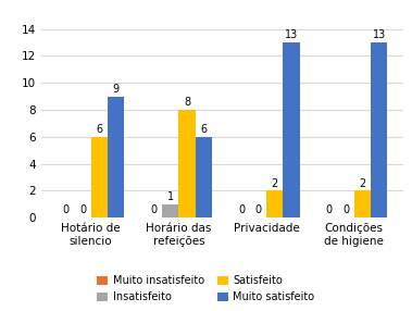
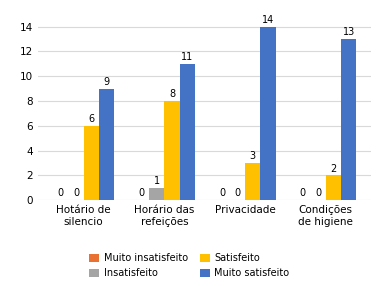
Muito satisfeito/Horário das refeições: 6 -> 11
Satisfeito/Privacidade: 2 -> 3
Muito satisfeito/Privacidade: 13 -> 14
